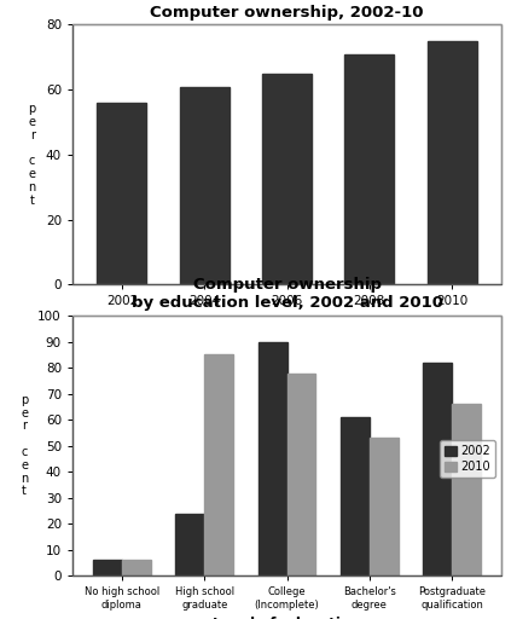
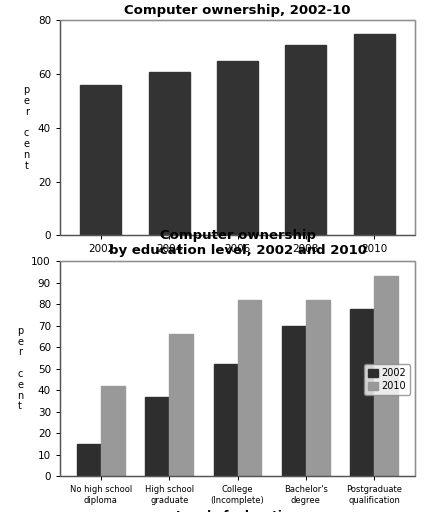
Computer ownership by education level, 2002 and 2010/2002/No high school diploma: 6 -> 15
Computer ownership by education level, 2002 and 2010/2010/No high school diploma: 6 -> 42
Computer ownership by education level, 2002 and 2010/2002/High school graduate: 24 -> 37
Computer ownership by education level, 2002 and 2010/2010/High school graduate: 85 -> 66
Computer ownership by education level, 2002 and 2010/2002/College (Incomplete): 90 -> 52
Computer ownership by education level, 2002 and 2010/2010/College (Incomplete): 78 -> 82
Computer ownership by education level, 2002 and 2010/2002/Bachelor's degree: 61 -> 70
Computer ownership by education level, 2002 and 2010/2010/Bachelor's degree: 53 -> 82
Computer ownership by education level, 2002 and 2010/2002/Postgraduate qualification: 82 -> 78
Computer ownership by education level, 2002 and 2010/2010/Postgraduate qualification: 66 -> 93
